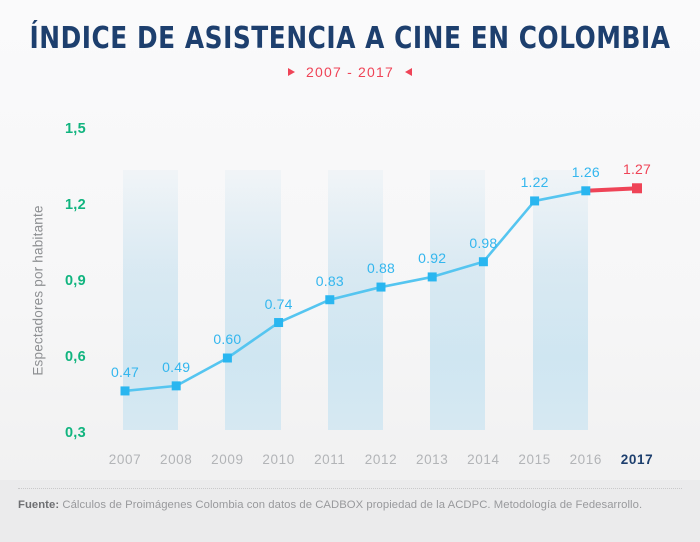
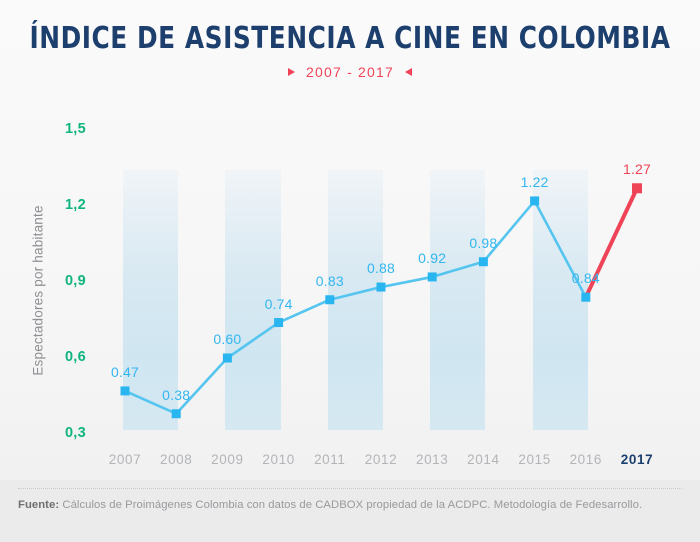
2008: 0.49 -> 0.38
2016: 1.26 -> 0.84
